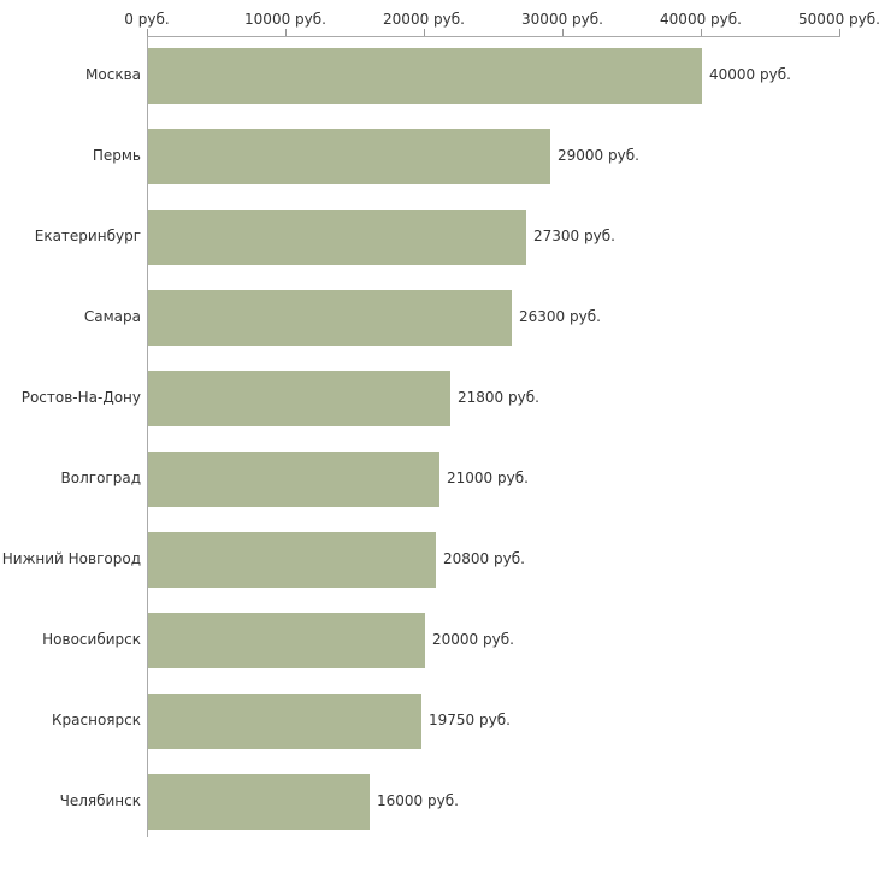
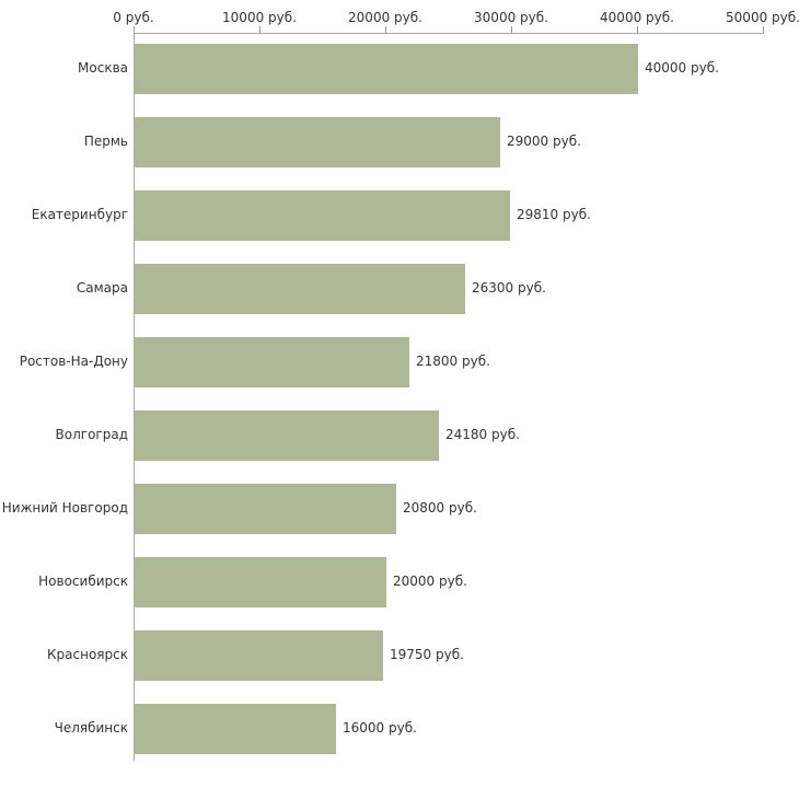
Екатеринбург: 27300 -> 29810
Волгоград: 21000 -> 24180
